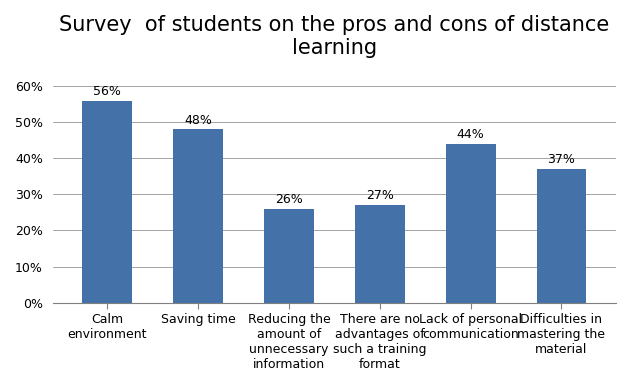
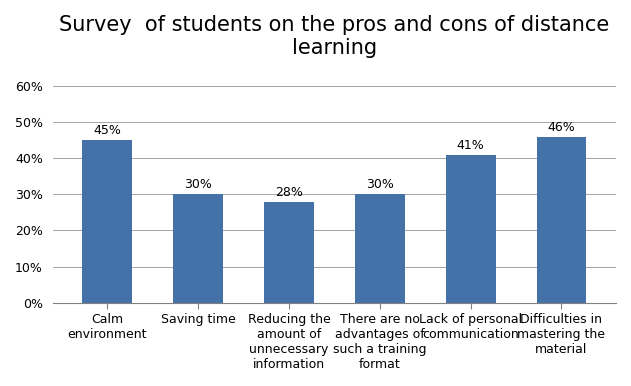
Calm environment: 56% -> 45%
Saving time: 48% -> 30%
Reducing the amount of unnecessary information: 26% -> 28%
There are no advantages of such a training format: 27% -> 30%
Lack of personal communication: 44% -> 41%
Difficulties in mastering the material: 37% -> 46%
